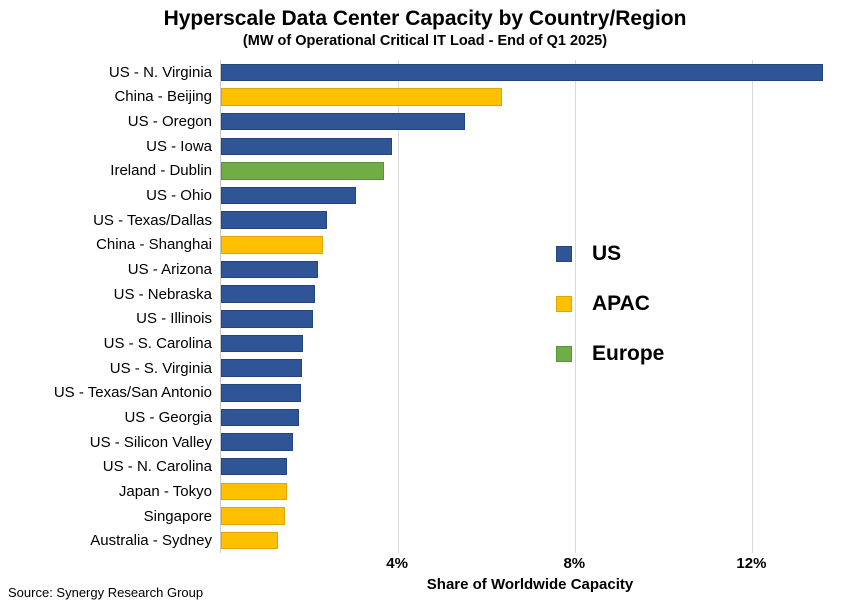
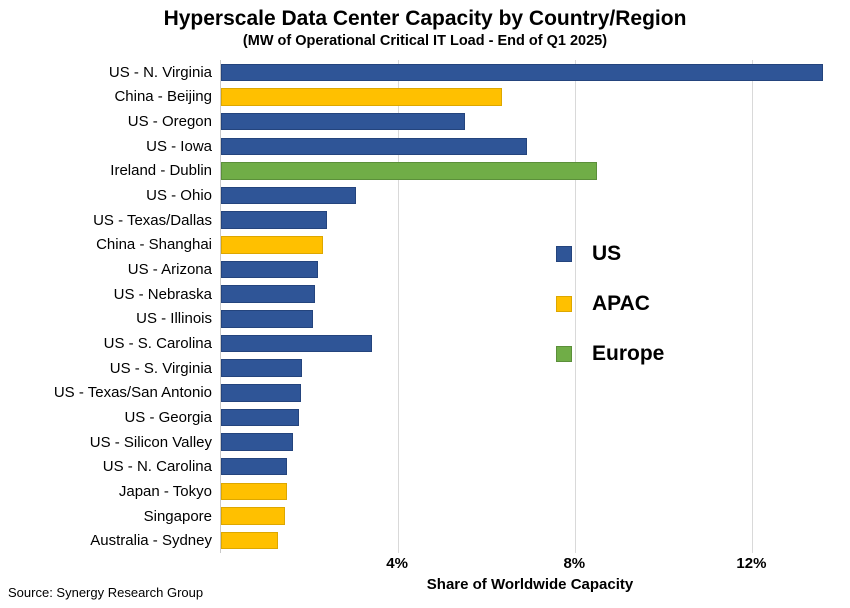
US - Iowa: 3.9% -> 6.9%
Ireland - Dublin: 3.7% -> 8.5%
US - S. Carolina: 1.9% -> 3.4%
